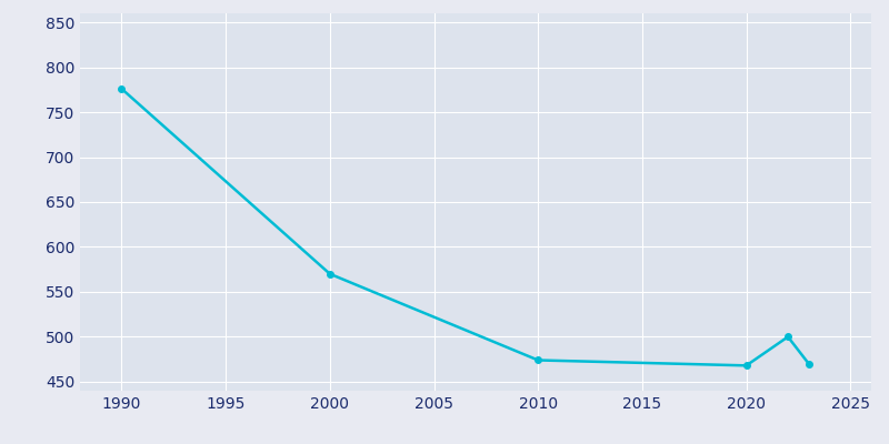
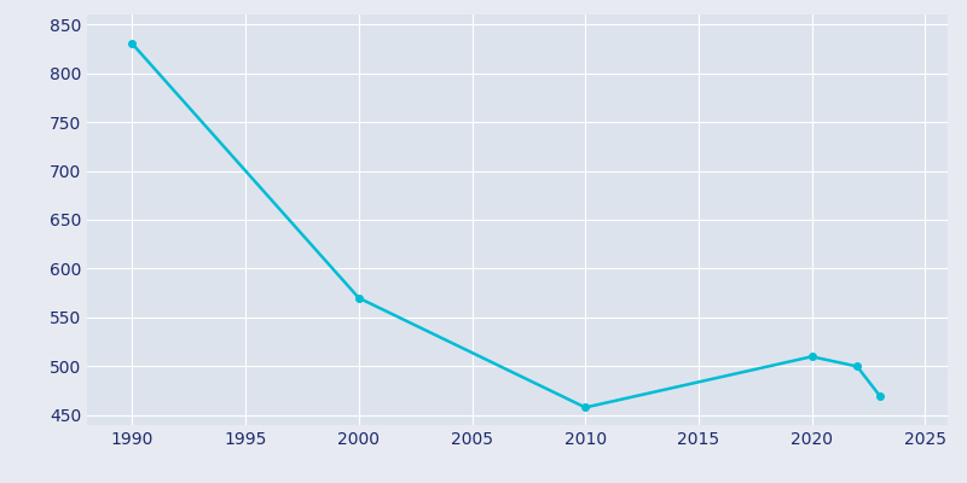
1990: 776 -> 830
2010: 474 -> 458
2020: 468 -> 510
